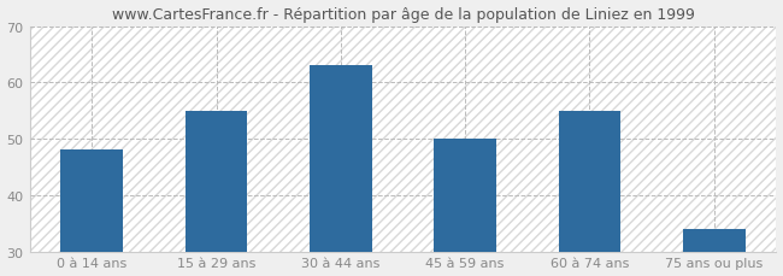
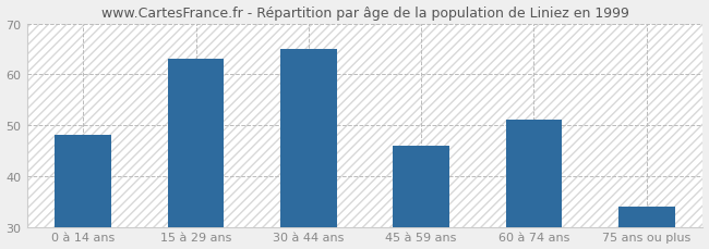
15 à 29 ans: 55 -> 63
30 à 44 ans: 63 -> 65
45 à 59 ans: 50 -> 46
60 à 74 ans: 55 -> 51
